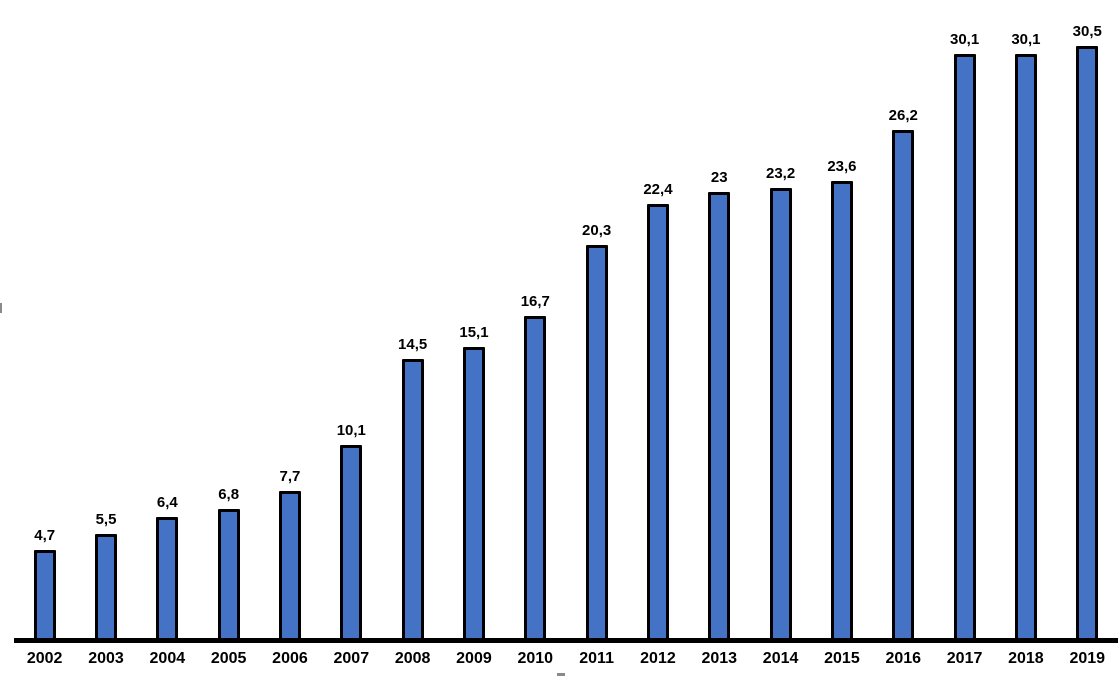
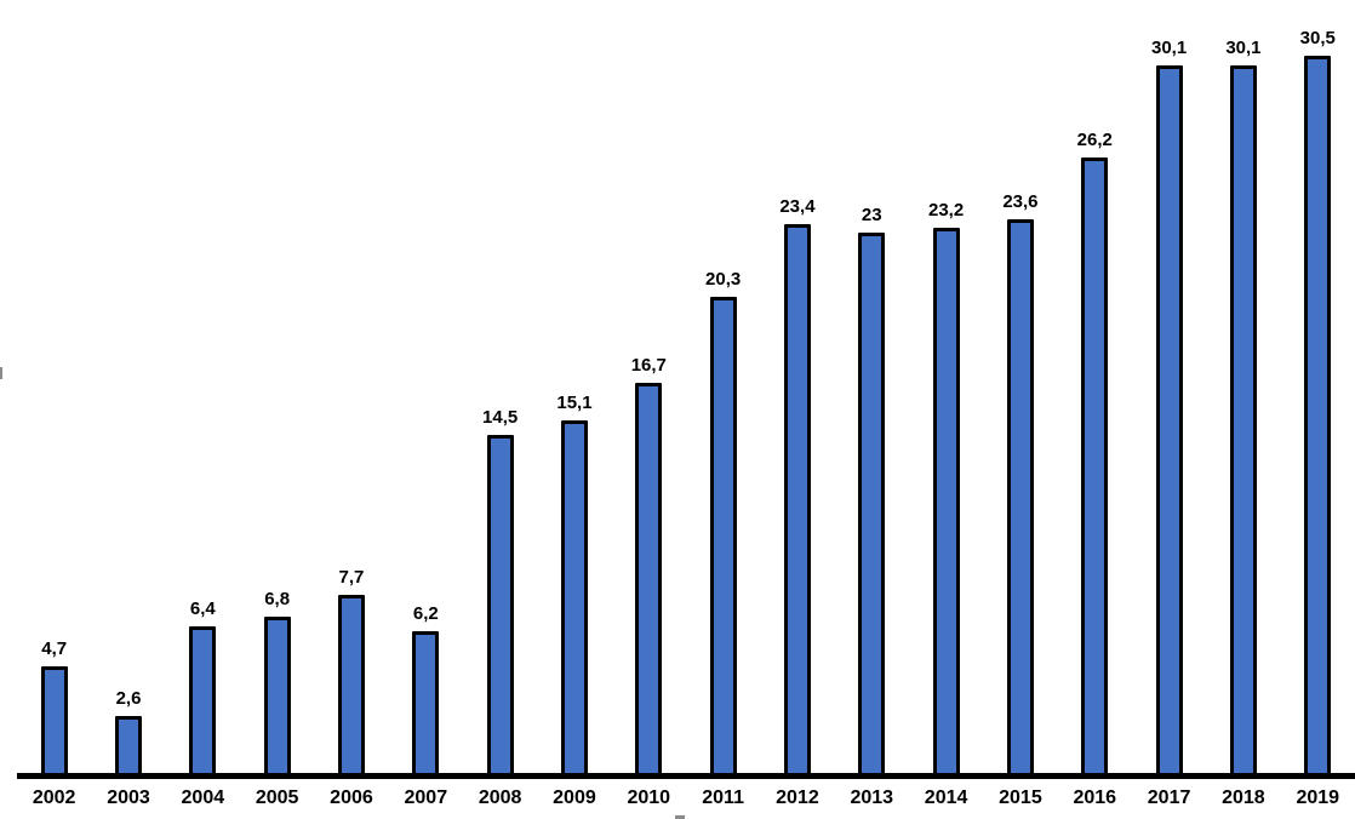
2003: 5,5 -> 2,6
2007: 10,1 -> 6,2
2012: 22,4 -> 23,4
